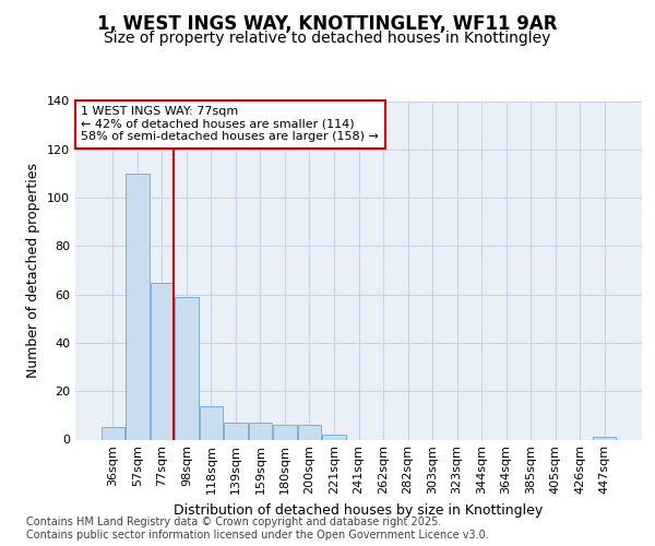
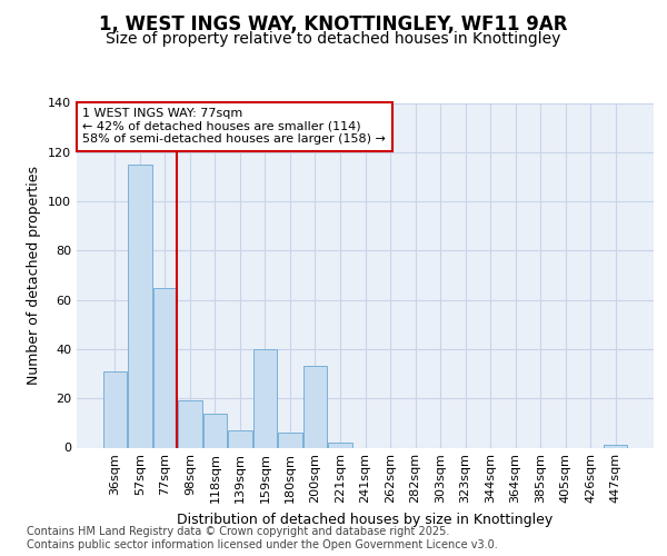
36sqm: 5 -> 31
57sqm: 110 -> 115
98sqm: 59 -> 19
159sqm: 7 -> 40
200sqm: 6 -> 33
